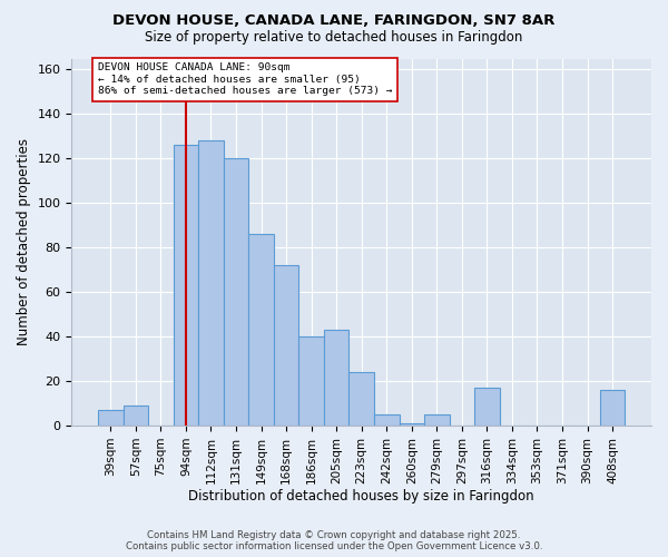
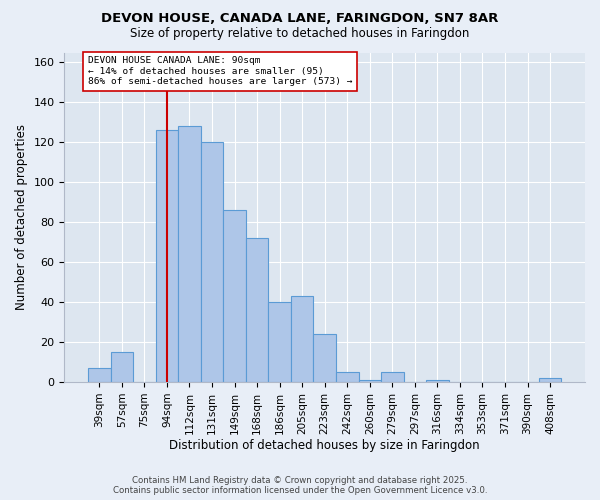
57sqm: 9 -> 15
316sqm: 17 -> 1
408sqm: 16 -> 2
